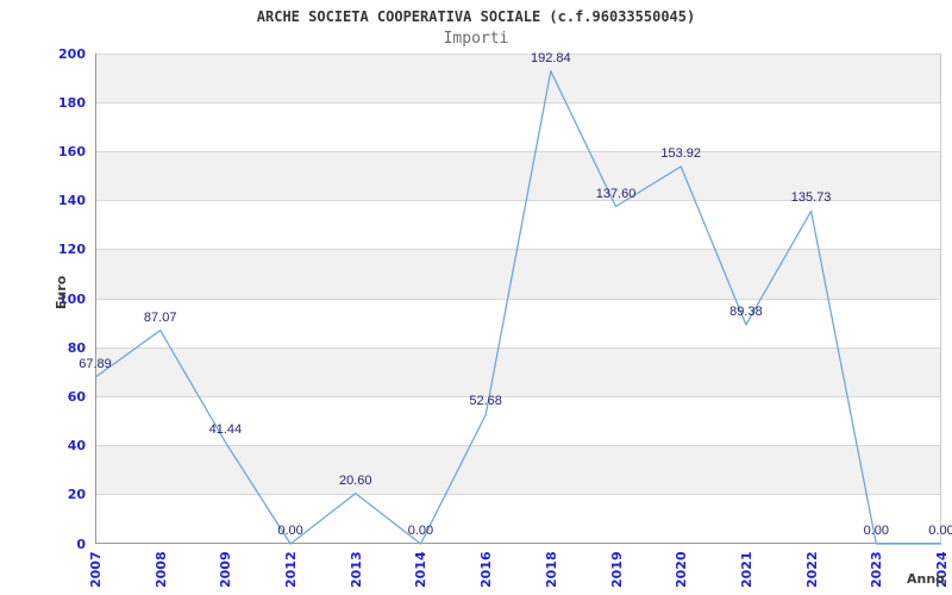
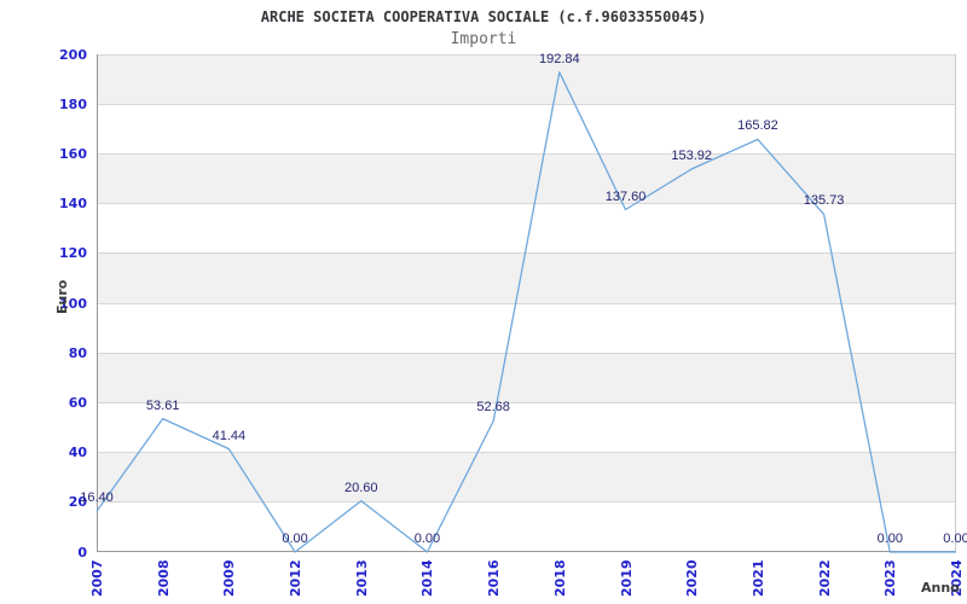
2007: 67.89 -> 16.40
2008: 87.07 -> 53.61
2021: 89.38 -> 165.82
